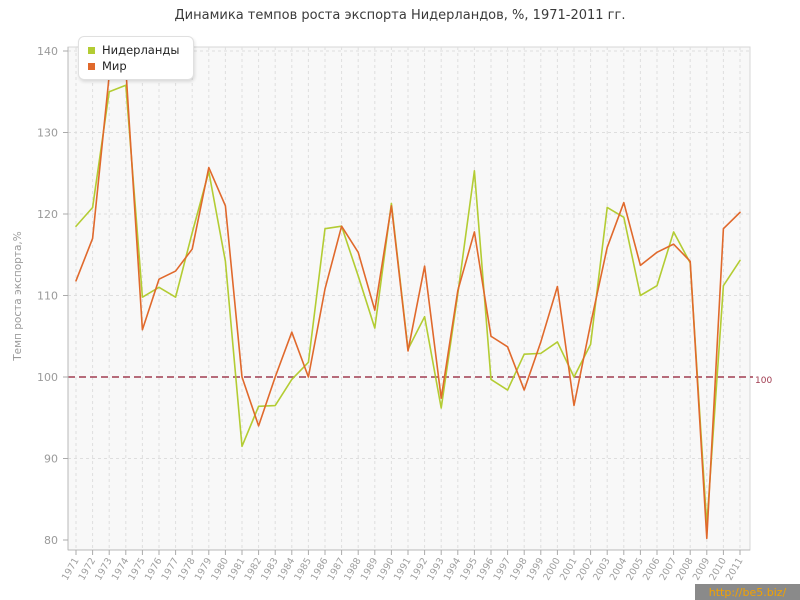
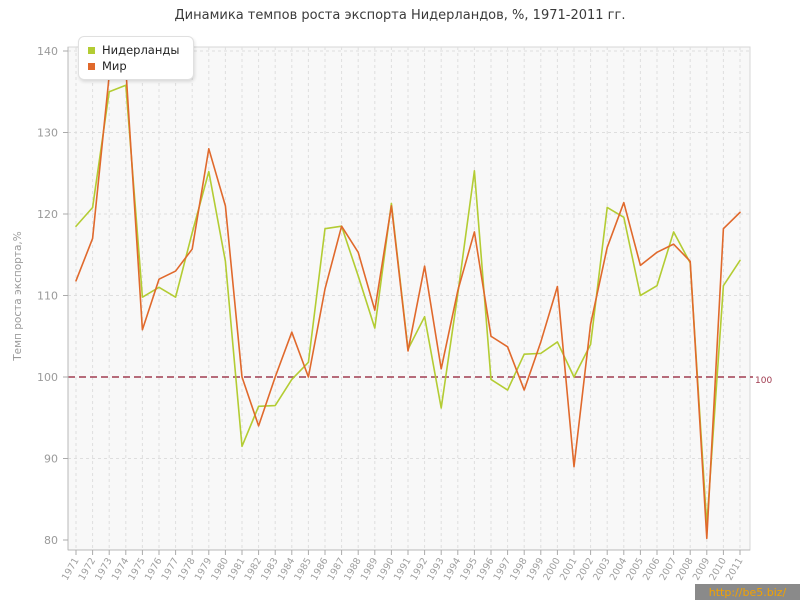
Мир/1979: 126 -> 128
Мир/1993: 97 -> 101
Мир/2001: 96 -> 89
